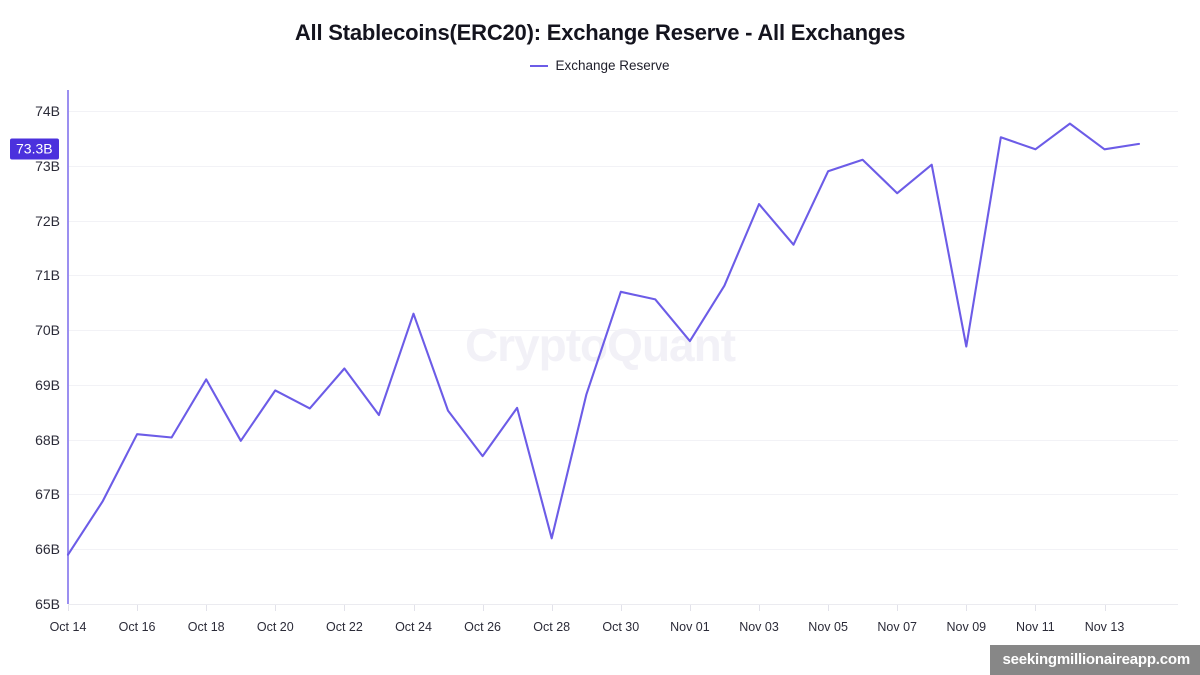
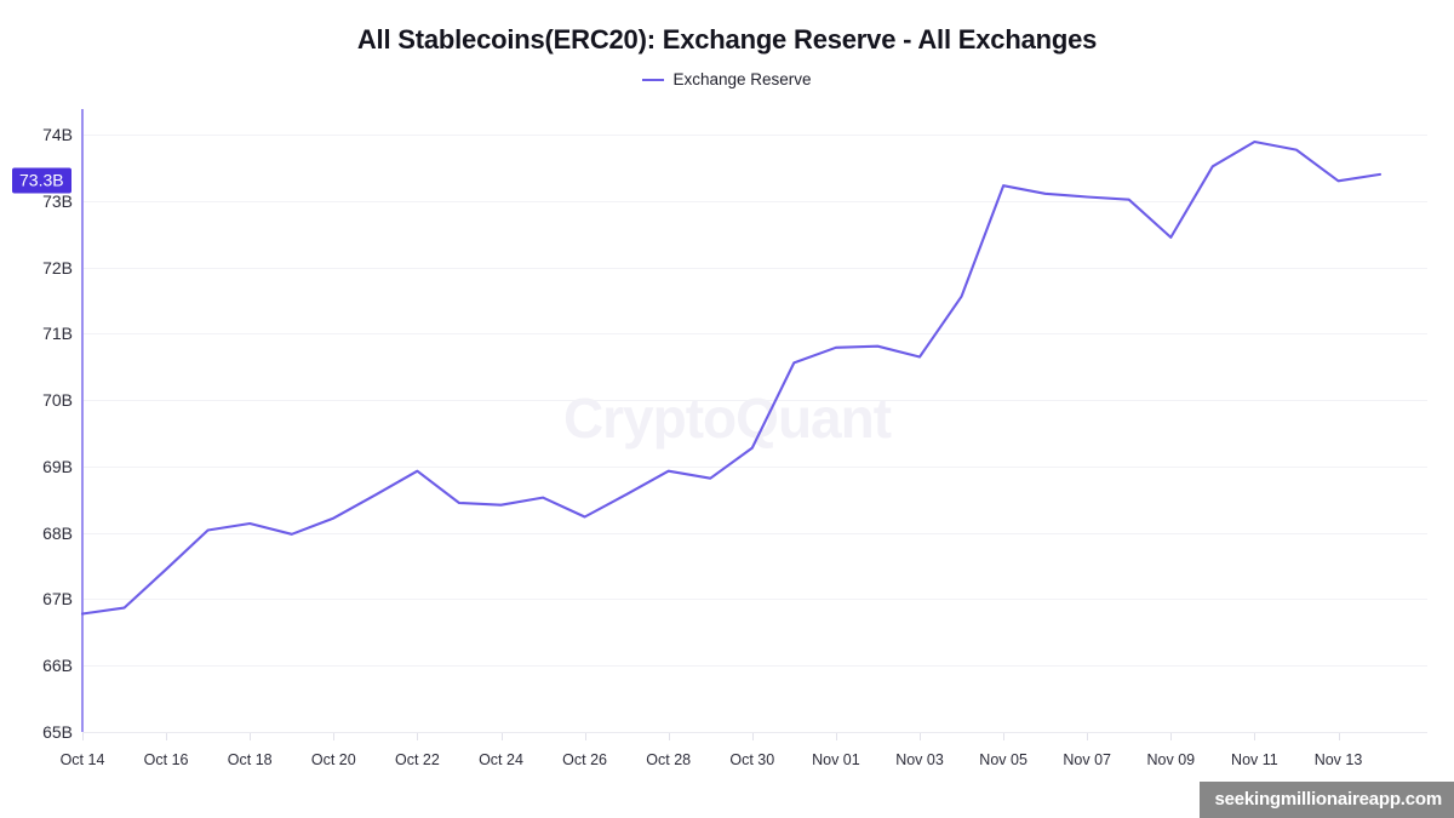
Oct 14: 65.9B -> 66.8B
Oct 16: 68.1B -> 67.5B
Oct 18: 69.1B -> 68.1B
Oct 20: 68.9B -> 68.2B
Oct 22: 69.3B -> 68.9B
Oct 24: 70.3B -> 68.4B
Oct 26: 67.7B -> 68.2B
Oct 28: 66.2B -> 68.9B
Oct 30: 70.7B -> 69.3B
Nov 01: 69.8B -> 70.8B
Nov 03: 72.3B -> 70.7B
Nov 05: 72.9B -> 73.2B
Nov 07: 72.5B -> 73.1B
Nov 09: 69.7B -> 72.5B
Nov 11: 73.3B -> 73.9B
